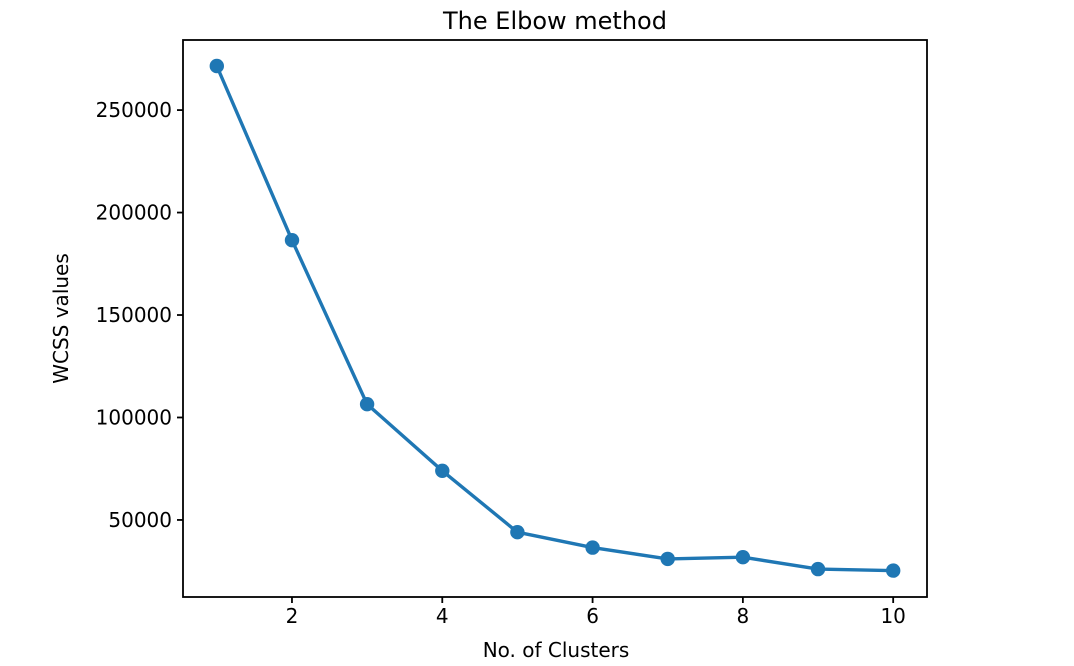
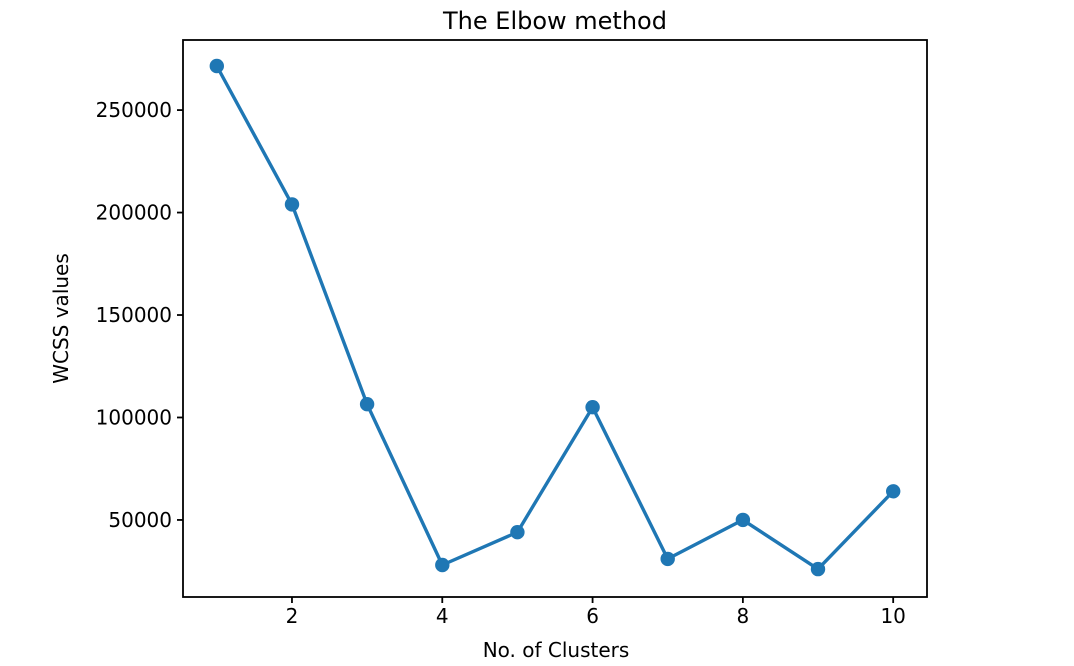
2: 186000 -> 204000
4: 74000 -> 28000
6: 36000 -> 105000
8: 32000 -> 50000
10: 25000 -> 64000
